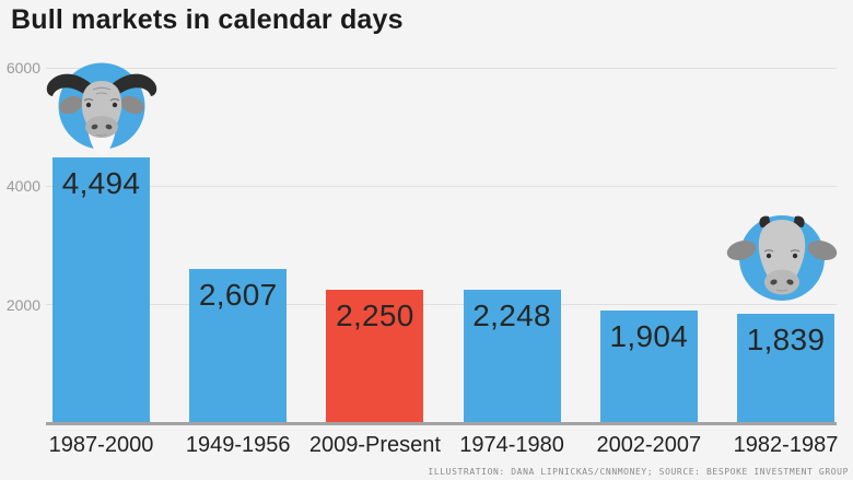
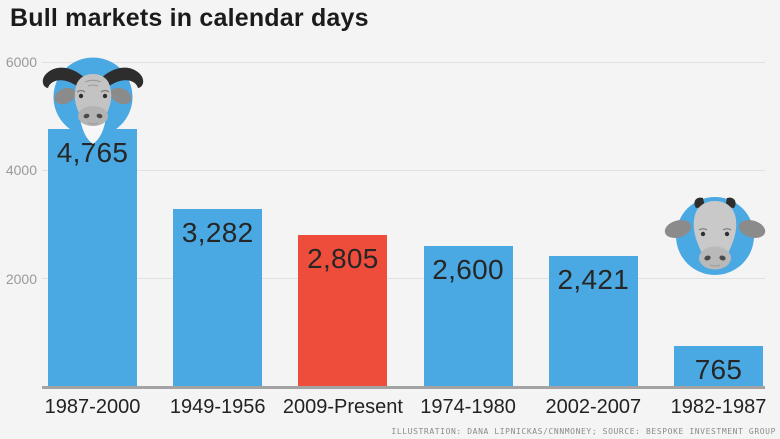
1987-2000: 4,494 -> 4,765
1949-1956: 2,607 -> 3,282
2009-Present: 2,250 -> 2,805
1974-1980: 2,248 -> 2,600
2002-2007: 1,904 -> 2,421
1982-1987: 1,839 -> 765
